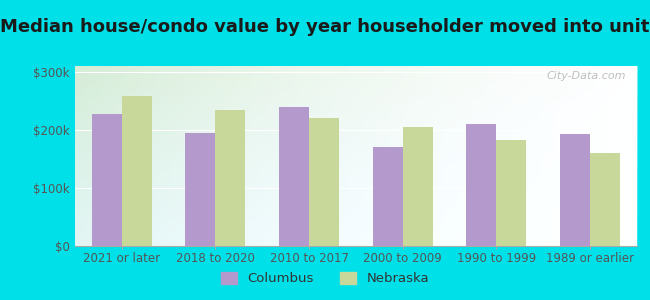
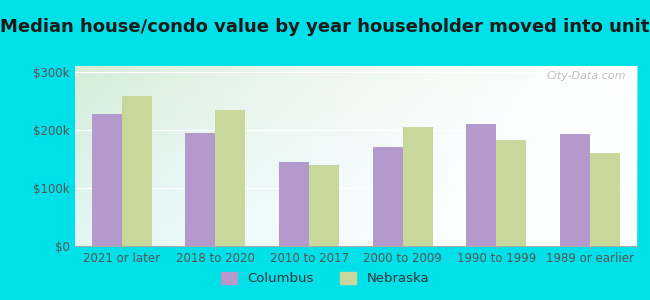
Columbus/2010 to 2017: $240k -> $144k
Nebraska/2010 to 2017: $220k -> $140k
